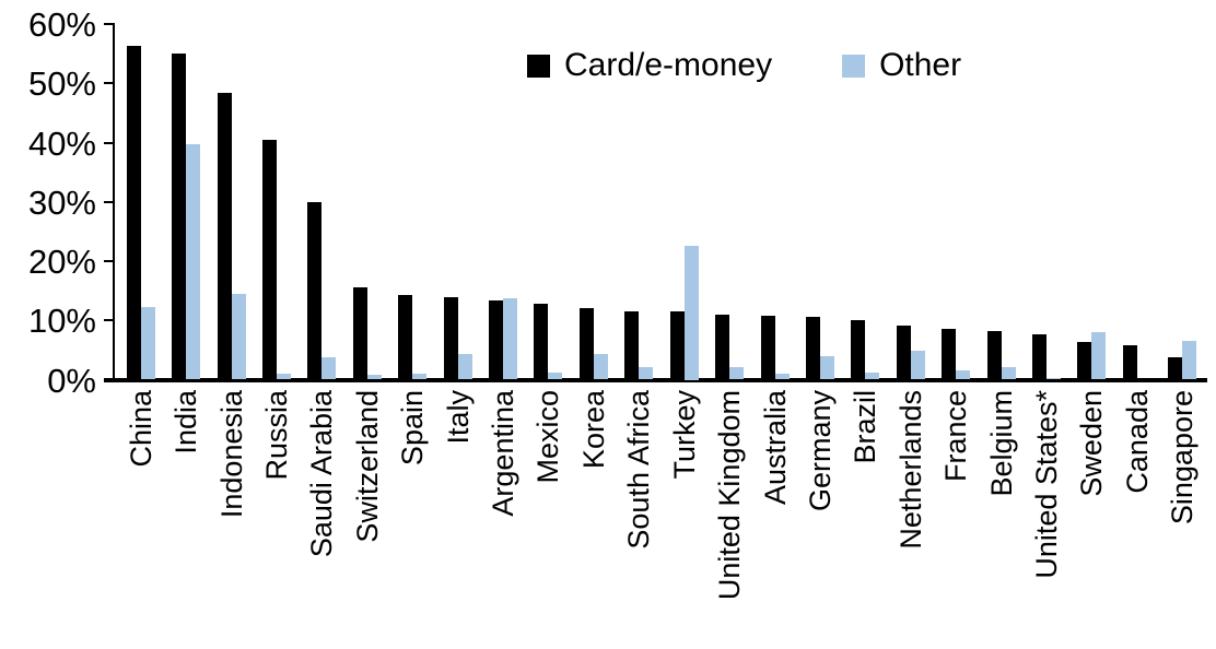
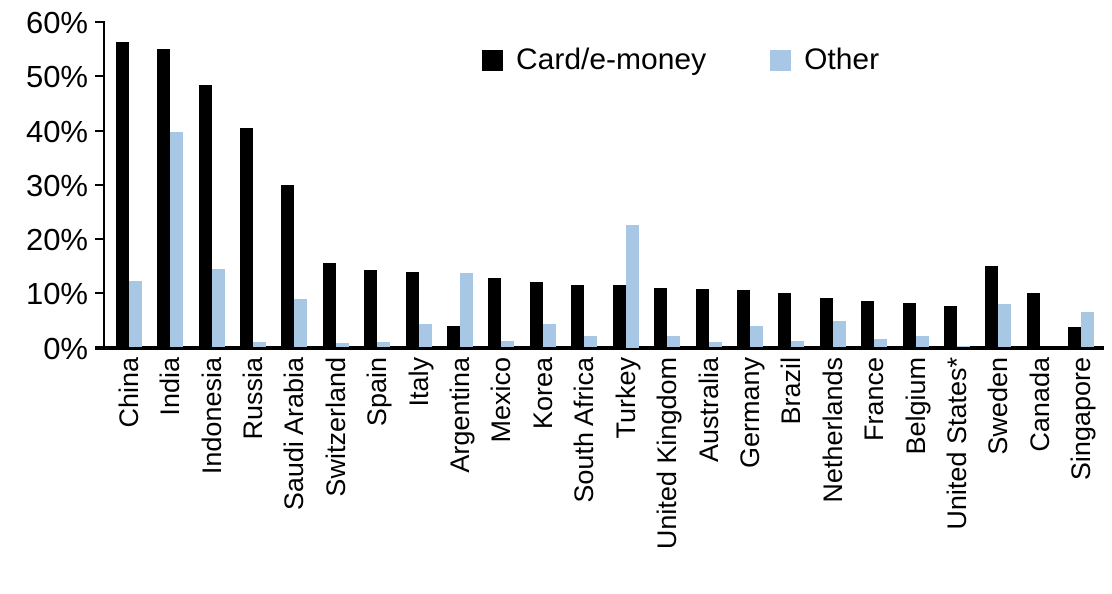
Other/Saudi Arabia: 4% -> 9%
Card/e-money/Argentina: 13% -> 4%
Card/e-money/Sweden: 6% -> 15%
Card/e-money/Canada: 6% -> 10%
